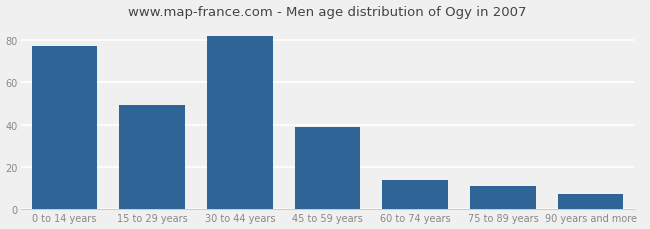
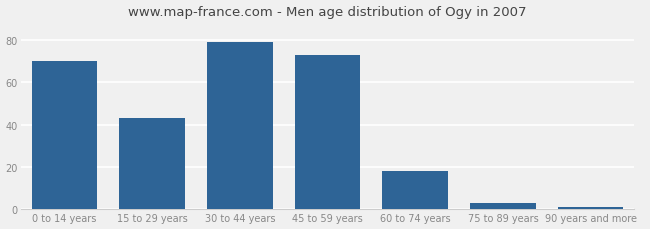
0 to 14 years: 77 -> 70
15 to 29 years: 49 -> 43
30 to 44 years: 82 -> 79
45 to 59 years: 39 -> 73
60 to 74 years: 14 -> 18
75 to 89 years: 11 -> 3
90 years and more: 7 -> 1
